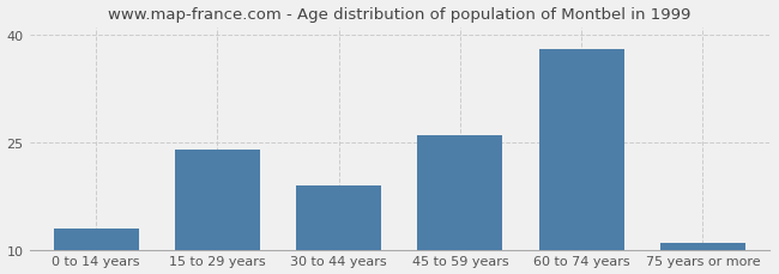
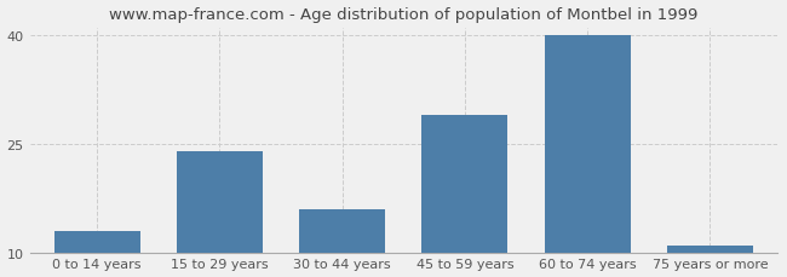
30 to 44 years: 19 -> 16
45 to 59 years: 26 -> 29
60 to 74 years: 38 -> 40
